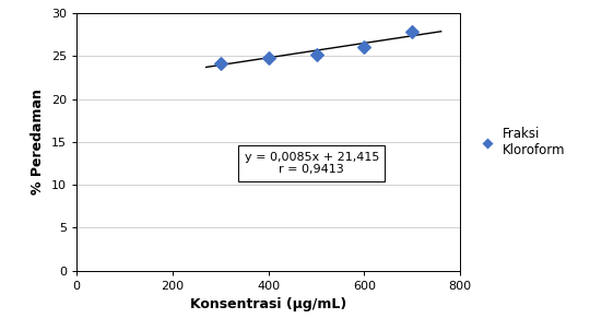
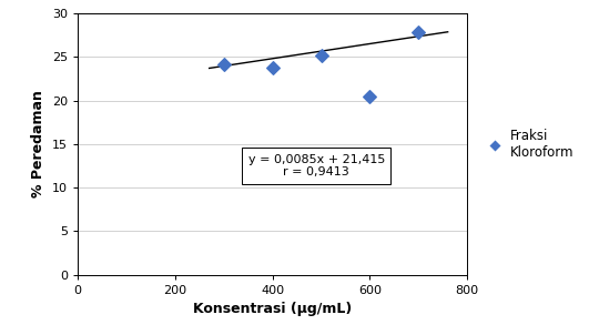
400: 24.8 -> 23.8
600: 26.0 -> 20.4
